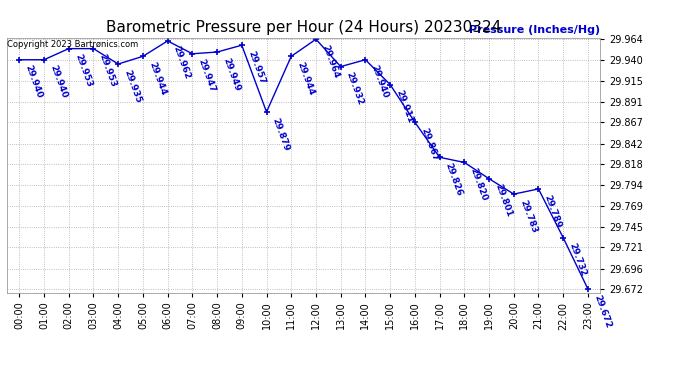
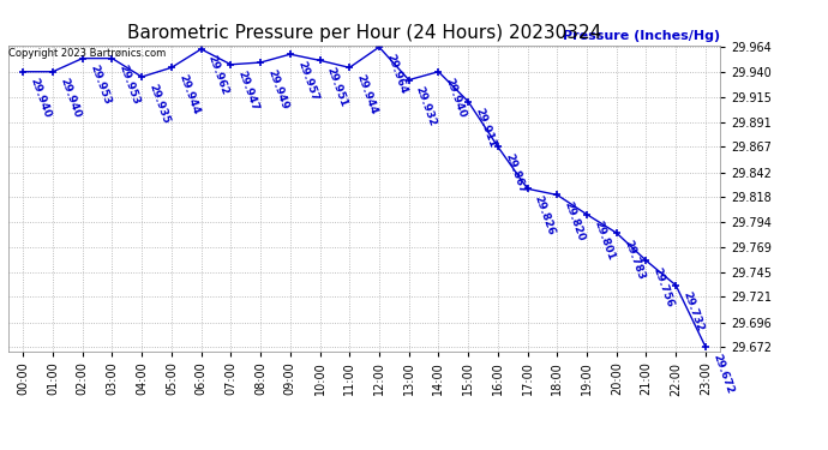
10:00: 29.879 -> 29.951
21:00: 29.789 -> 29.756
